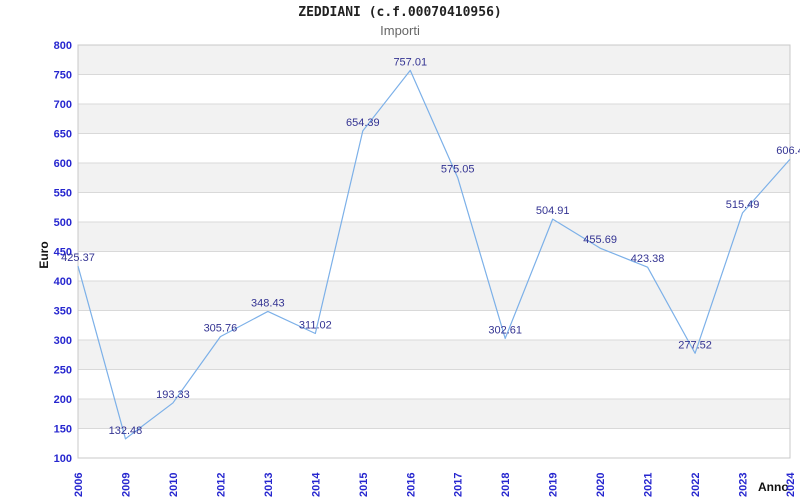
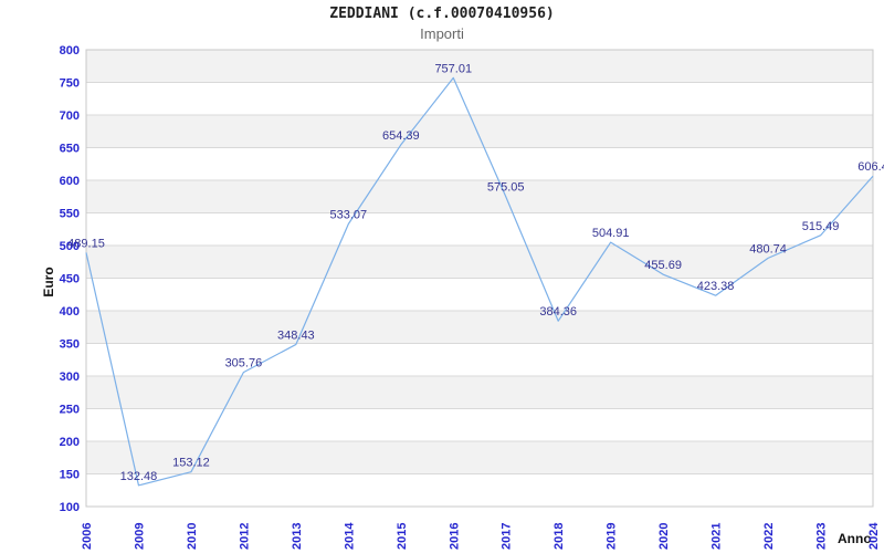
2006: 425.37 -> 489.15
2010: 193.33 -> 153.12
2014: 311.02 -> 533.07
2018: 302.61 -> 384.36
2022: 277.52 -> 480.74
